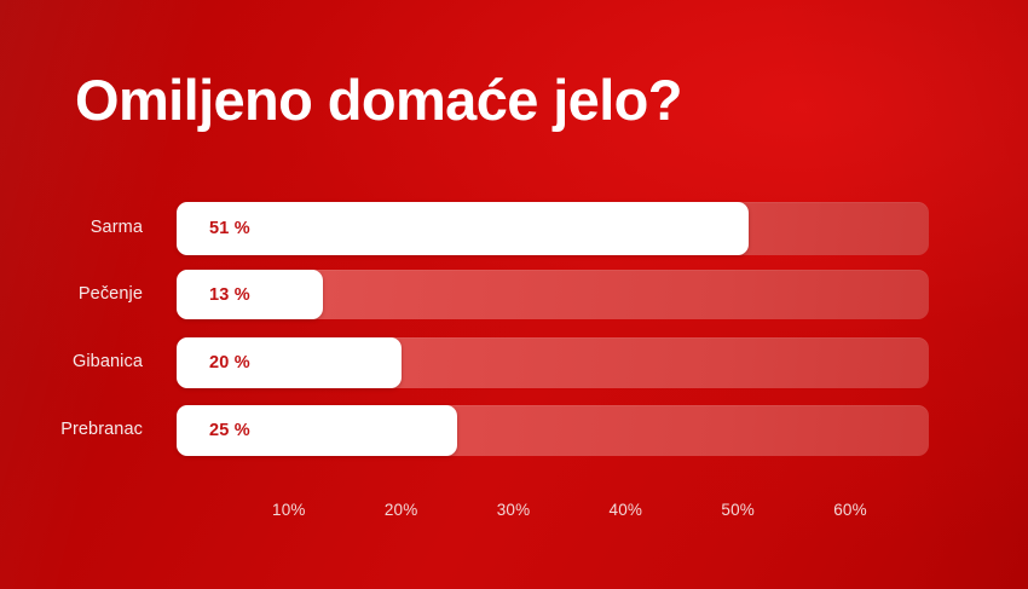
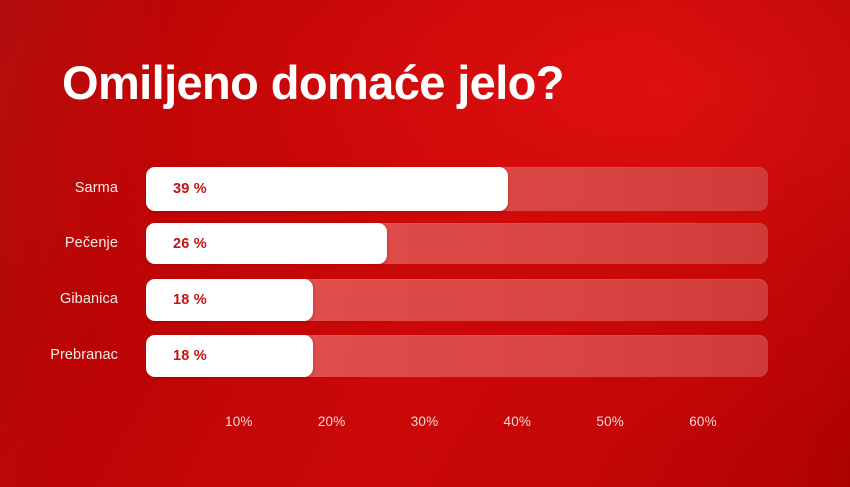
Sarma: 51 -> 39
Pečenje: 13 -> 26
Gibanica: 20 -> 18
Prebranac: 25 -> 18
